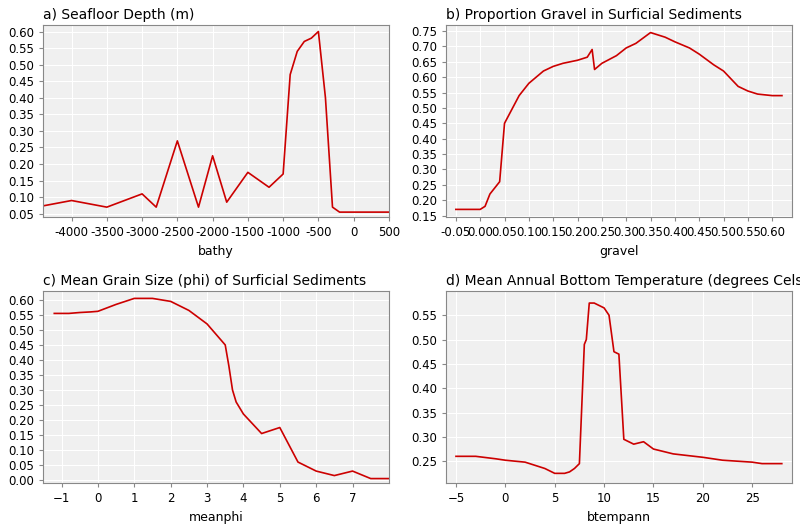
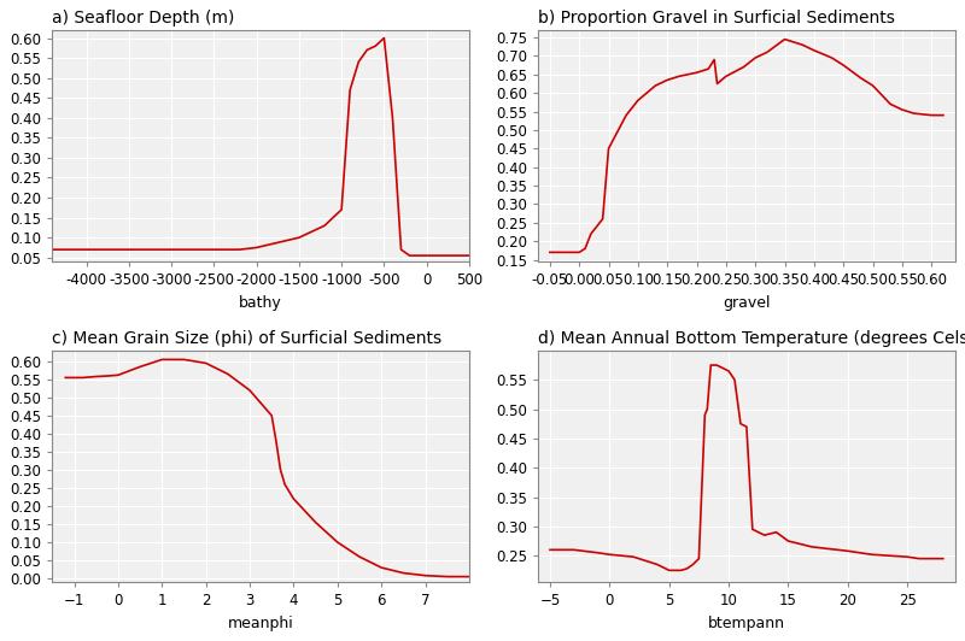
a) Seafloor Depth (m)/-4000: 0.090 -> 0.070
a) Seafloor Depth (m)/-3000: 0.110 -> 0.070
a) Seafloor Depth (m)/-2500: 0.270 -> 0.070
a) Seafloor Depth (m)/-2000: 0.225 -> 0.075
a) Seafloor Depth (m)/-1500: 0.175 -> 0.100
c) Mean Grain Size (phi) of Surficial Sediments/5: 0.175 -> 0.100
c) Mean Grain Size (phi) of Surficial Sediments/7: 0.030 -> 0.008
